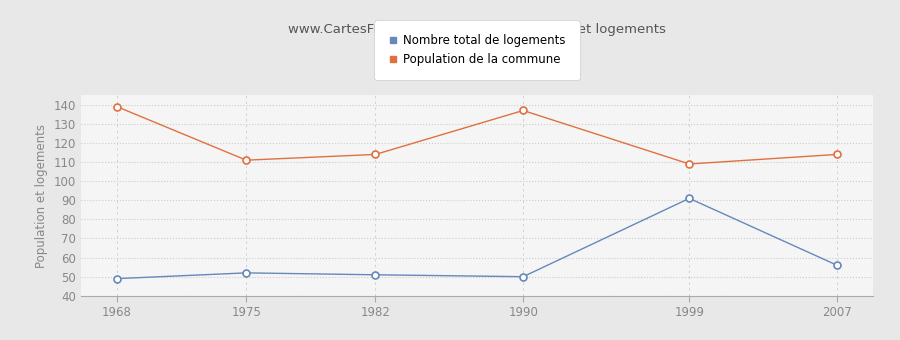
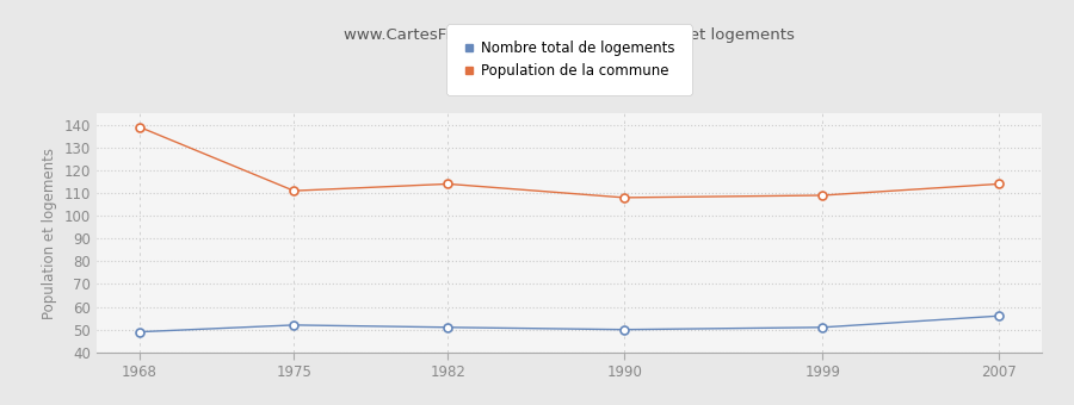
Population de la commune/1990: 137 -> 108
Nombre total de logements/1999: 91 -> 51
